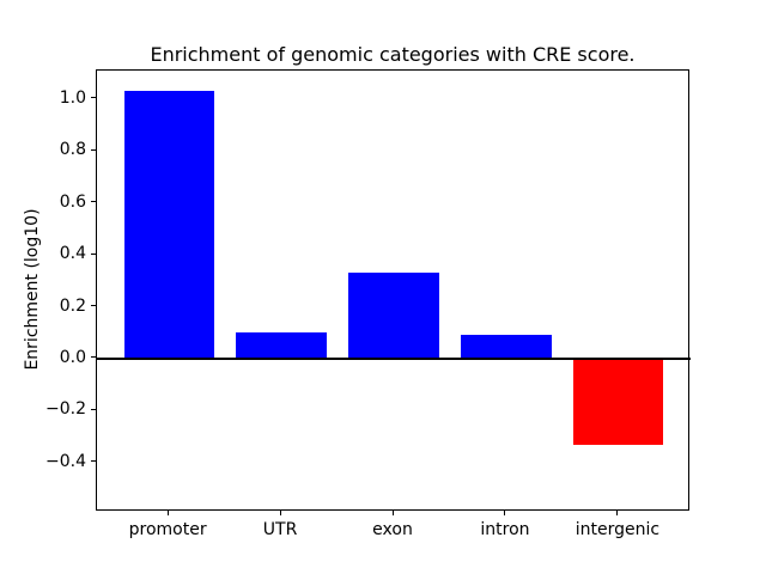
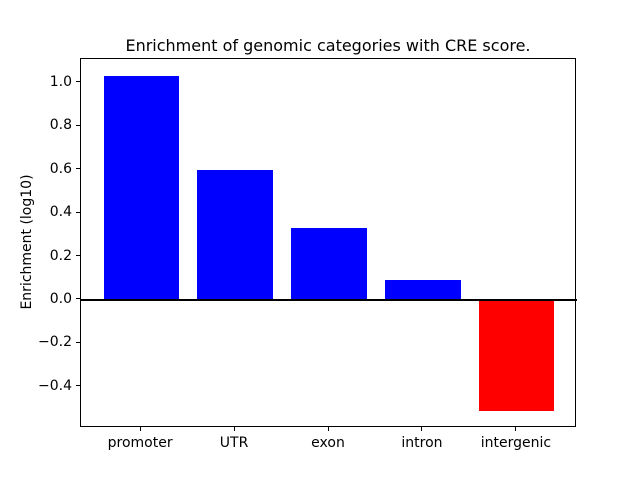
UTR: 0.10 -> 0.60
intergenic: -0.33 -> -0.51
